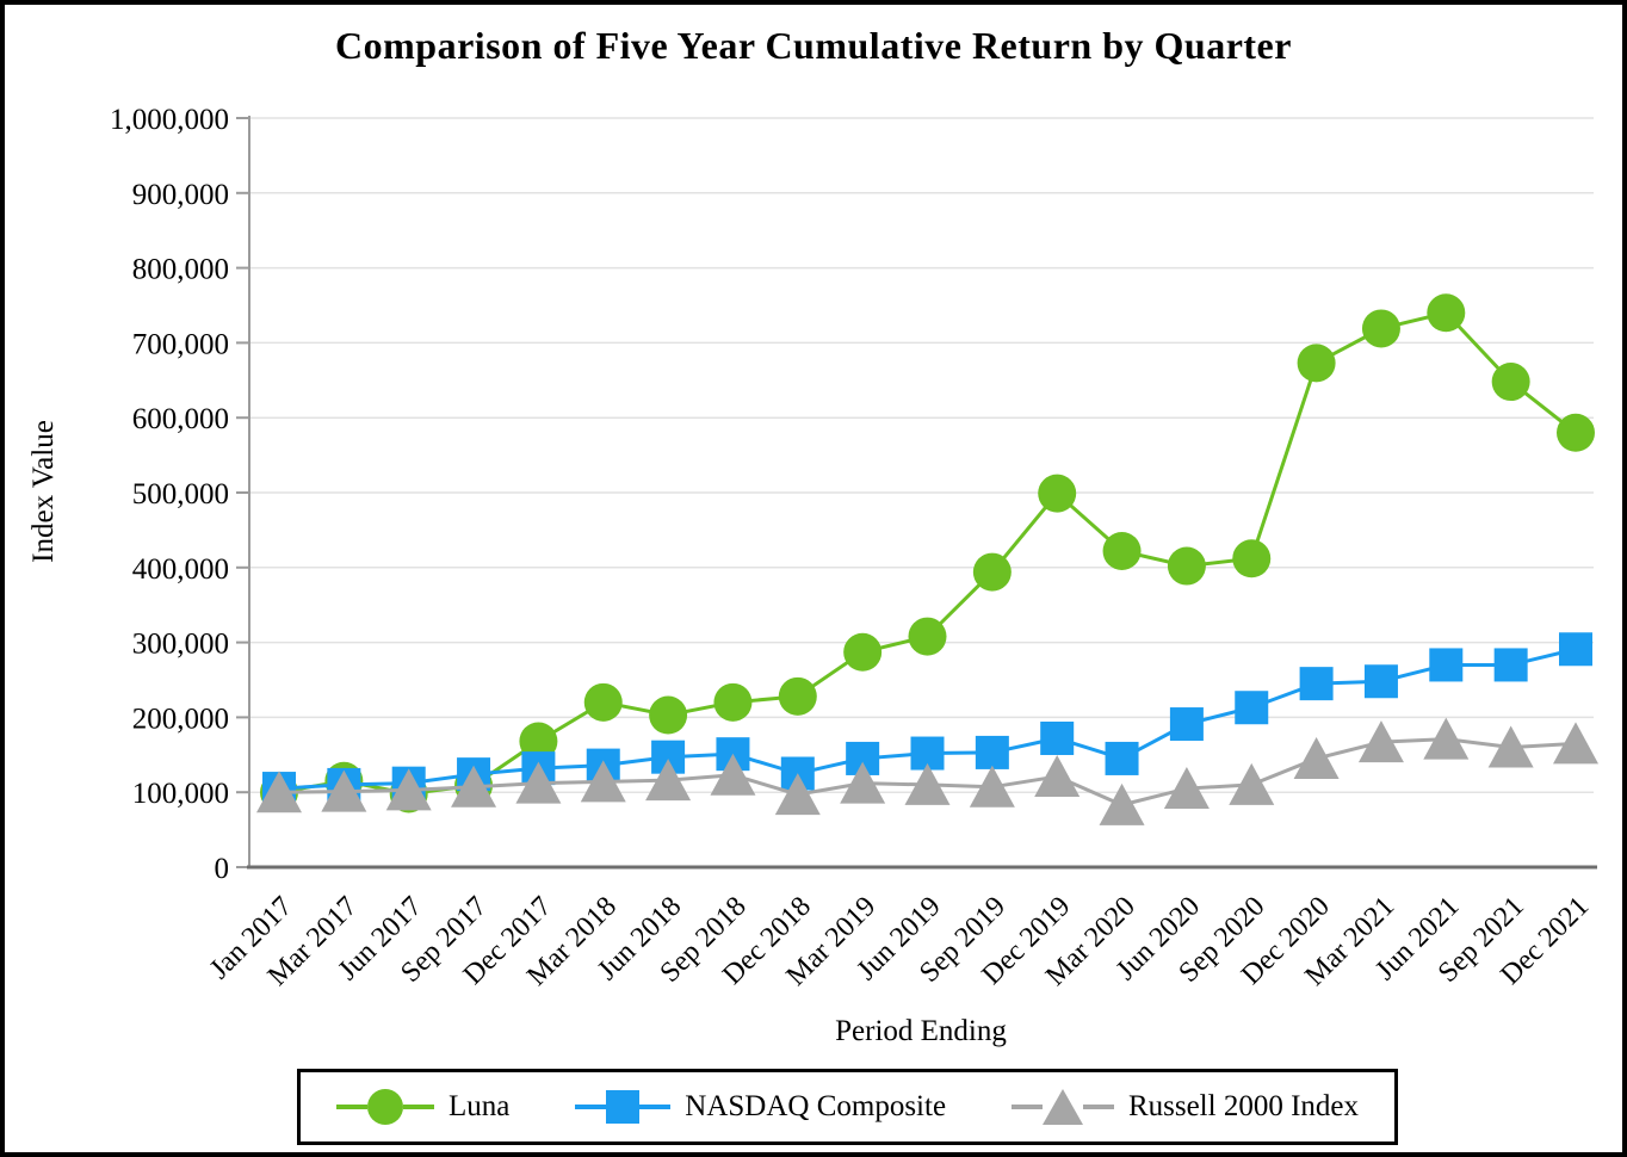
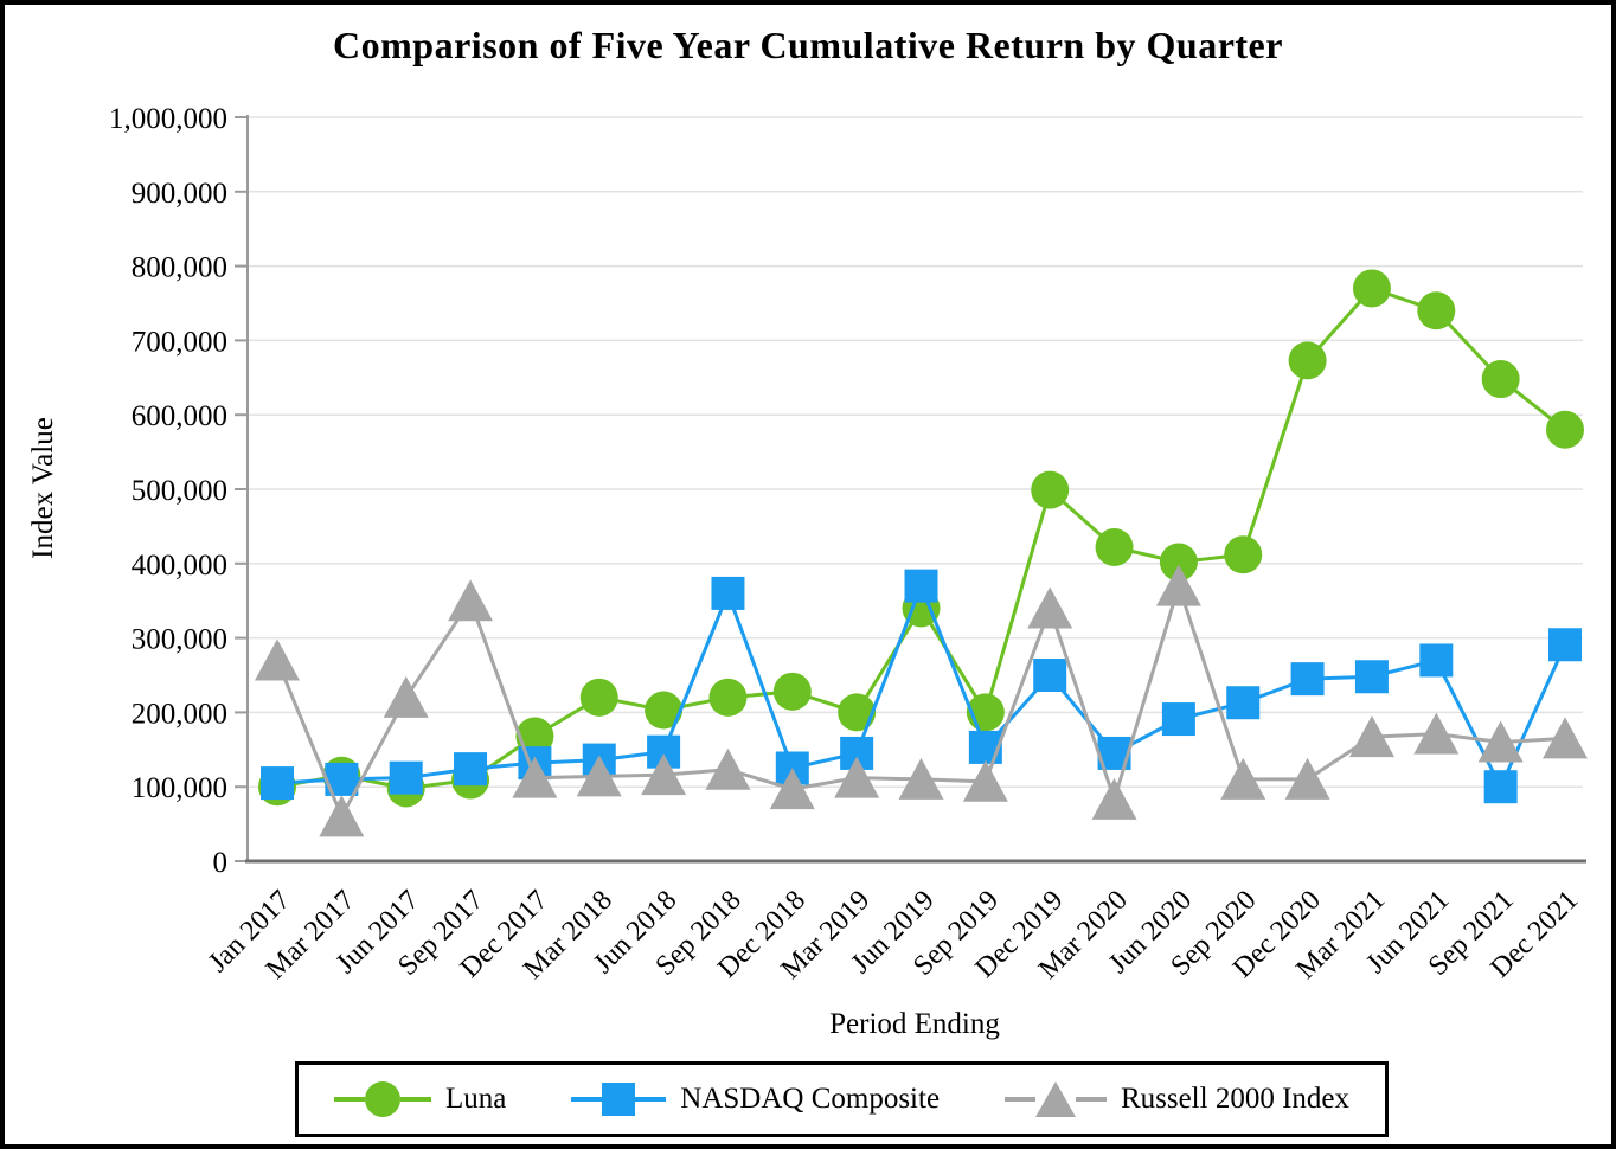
Russell 2000 Index/Jan 2017: 100000 -> 270000
Russell 2000 Index/Mar 2017: 100000 -> 60000
Russell 2000 Index/Jun 2017: 100000 -> 220000
Russell 2000 Index/Sep 2017: 110000 -> 350000
NASDAQ Composite/Sep 2018: 150000 -> 360000
Luna/Mar 2019: 290000 -> 200000
Luna/Jun 2019: 310000 -> 340000
NASDAQ Composite/Jun 2019: 150000 -> 370000
Luna/Sep 2019: 390000 -> 200000
NASDAQ Composite/Dec 2019: 170000 -> 250000
Russell 2000 Index/Dec 2019: 120000 -> 340000
Russell 2000 Index/Jun 2020: 100000 -> 370000
Russell 2000 Index/Dec 2020: 140000 -> 110000
Luna/Mar 2021: 720000 -> 770000
NASDAQ Composite/Sep 2021: 270000 -> 100000
